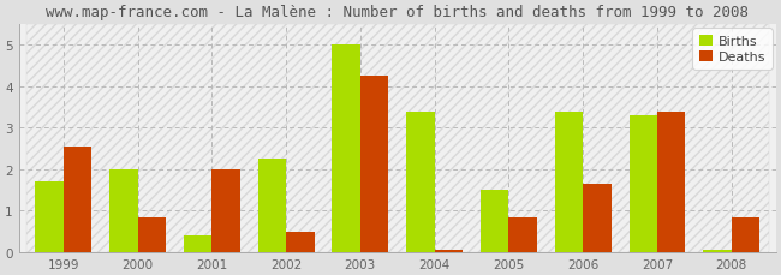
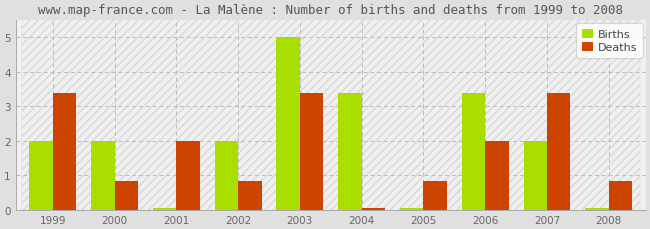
Births/1999: 1.70 -> 2.00
Deaths/1999: 2.55 -> 3.40
Births/2001: 0.40 -> 0.05
Births/2002: 2.25 -> 2.00
Deaths/2002: 0.50 -> 0.85
Deaths/2003: 4.25 -> 3.40
Births/2005: 1.50 -> 0.05
Deaths/2006: 1.65 -> 2.00
Births/2007: 3.30 -> 2.00
